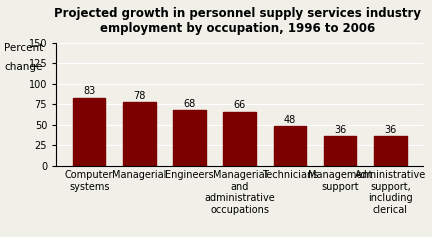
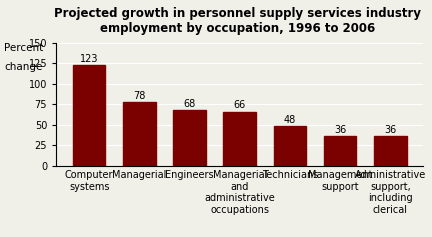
Computer systems: 83 -> 123
